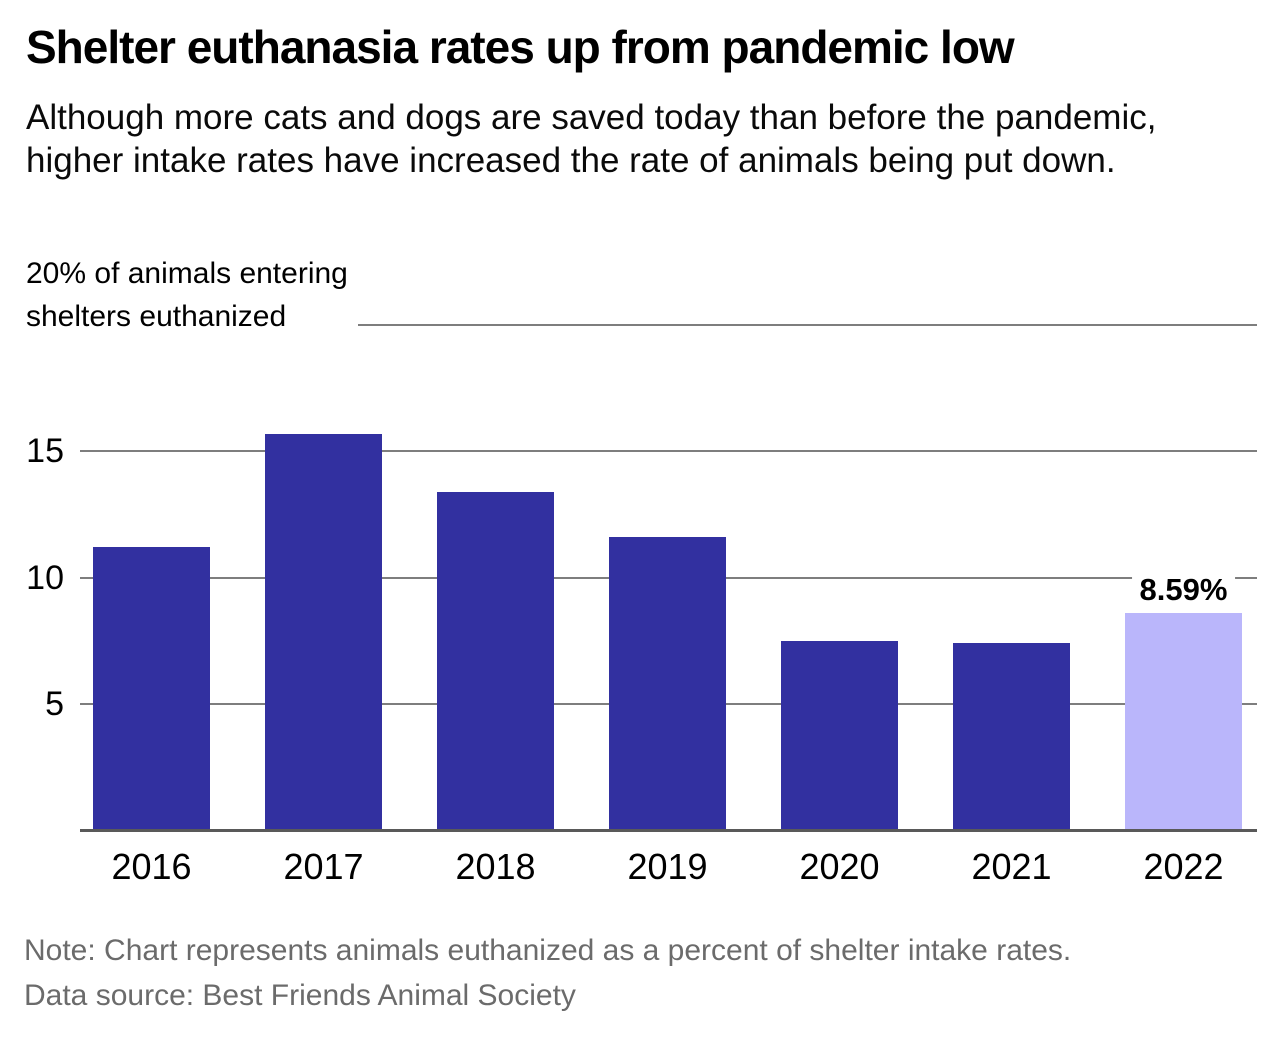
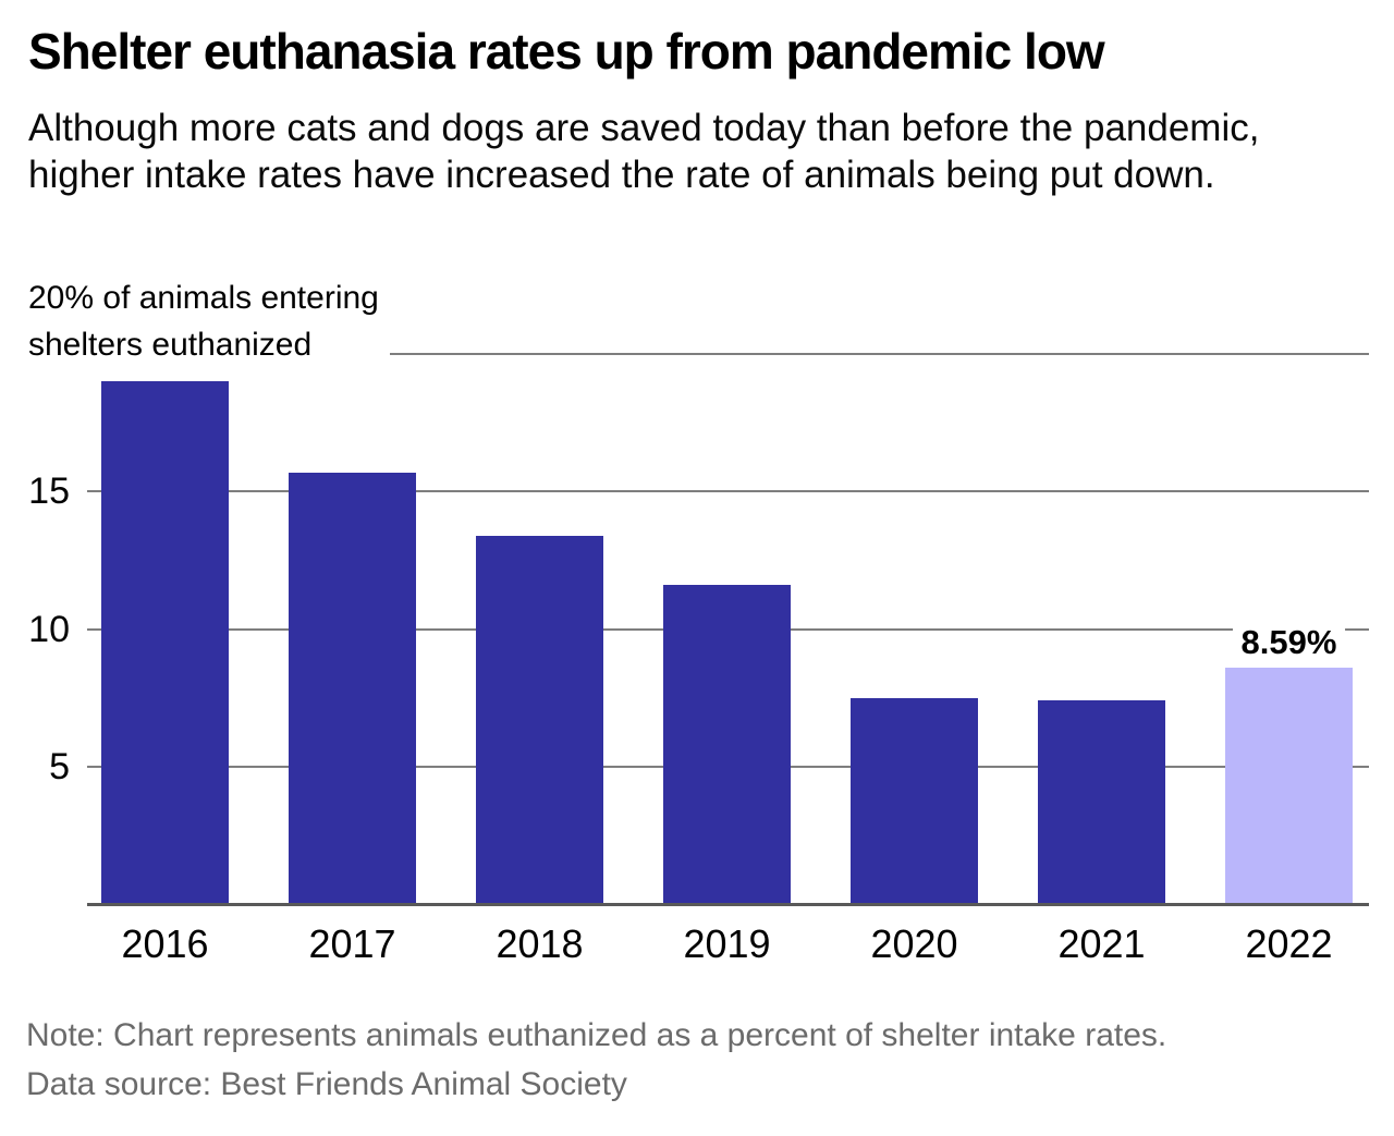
2016: 11.2 -> 19.0
